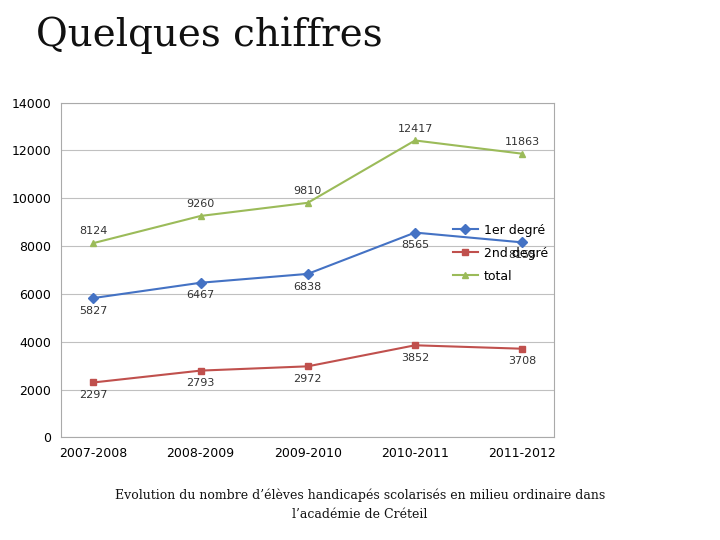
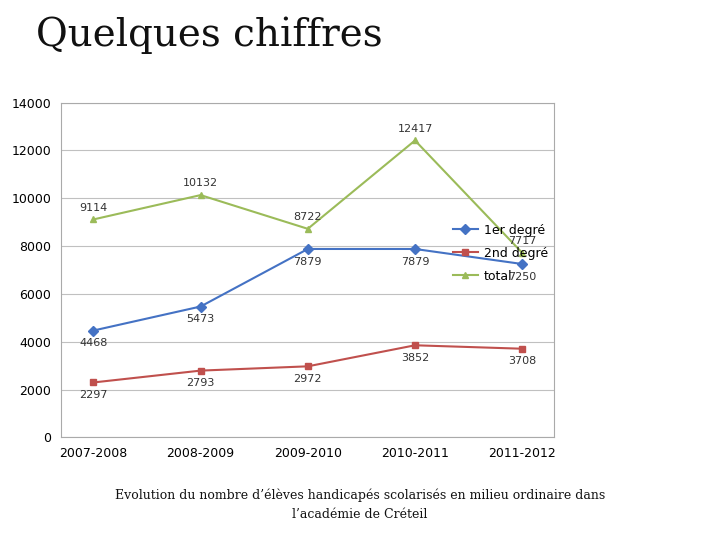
1er degré/2007-2008: 5827 -> 4468
total/2007-2008: 8124 -> 9114
1er degré/2008-2009: 6467 -> 5473
total/2008-2009: 9260 -> 10132
1er degré/2009-2010: 6838 -> 7879
total/2009-2010: 9810 -> 8722
1er degré/2010-2011: 8565 -> 7879
1er degré/2011-2012: 8160 -> 7250
total/2011-2012: 11863 -> 7717
